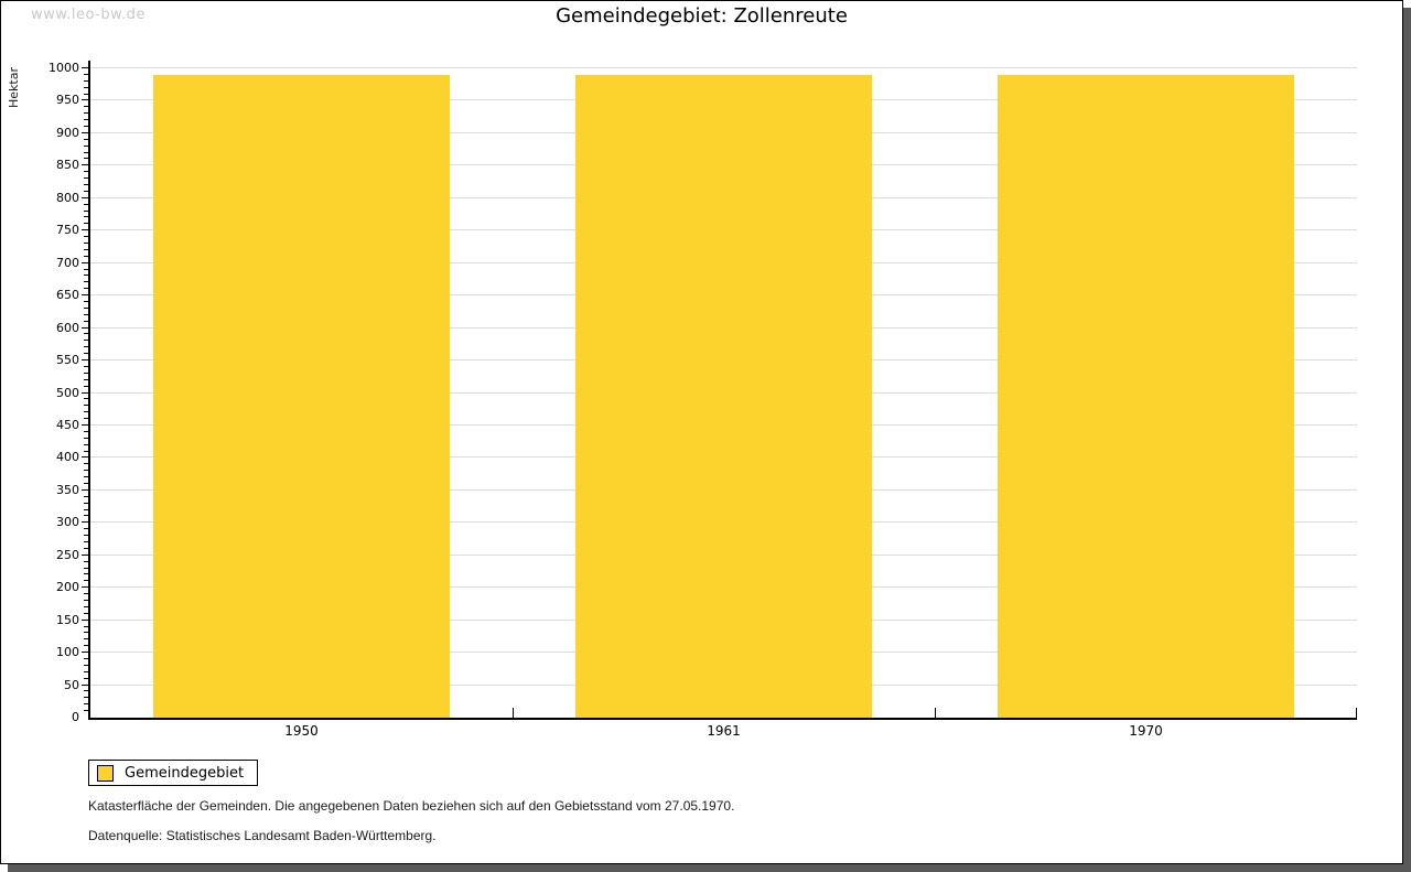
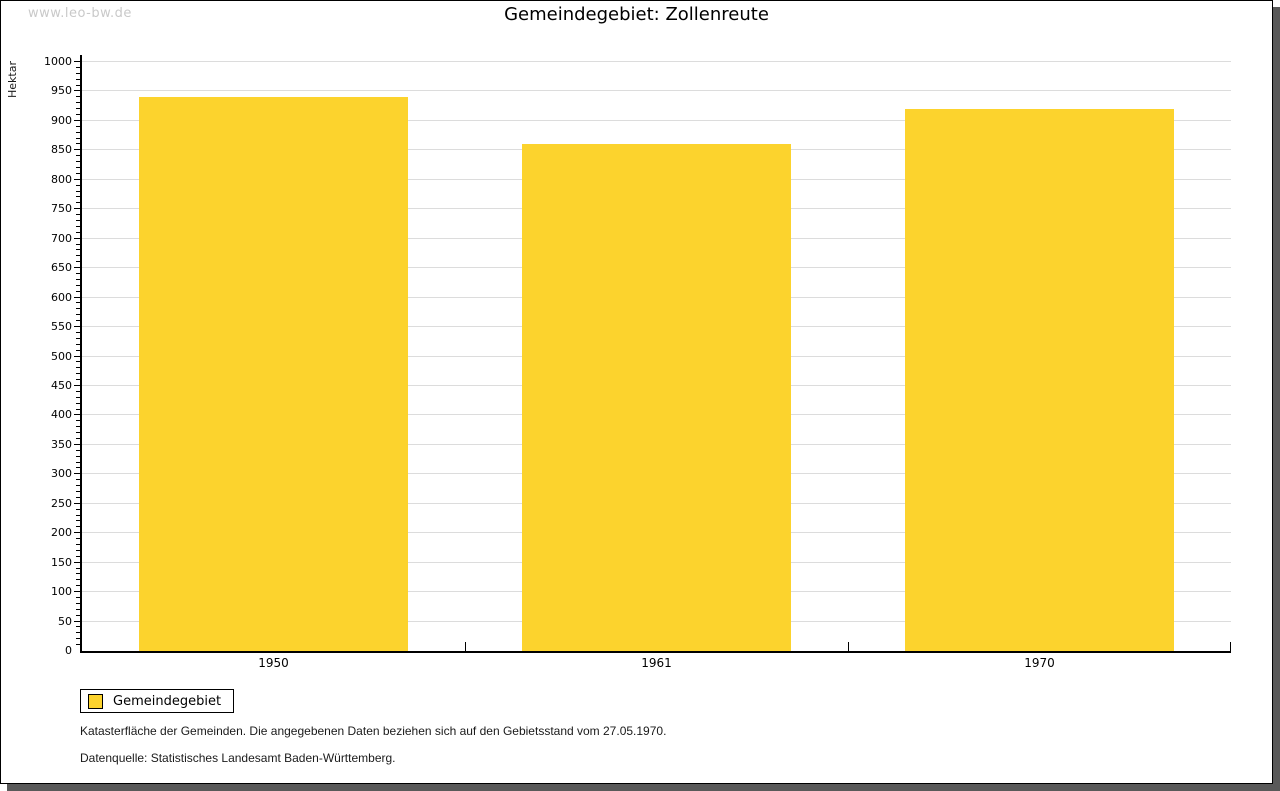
1950: 990 -> 940
1961: 990 -> 860
1970: 990 -> 920
